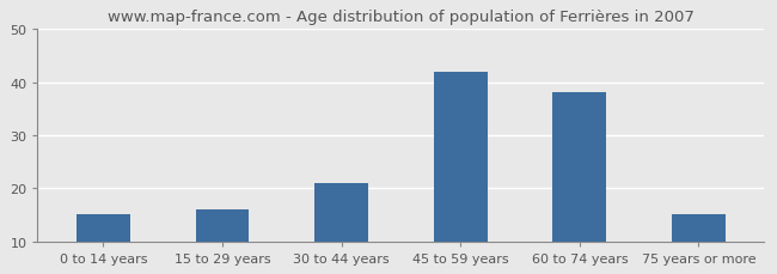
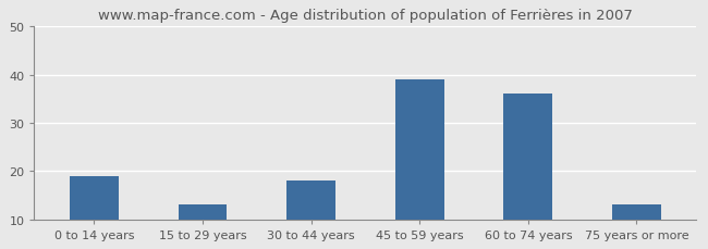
0 to 14 years: 15 -> 19
15 to 29 years: 16 -> 13
30 to 44 years: 21 -> 18
45 to 59 years: 42 -> 39
60 to 74 years: 38 -> 36
75 years or more: 15 -> 13
